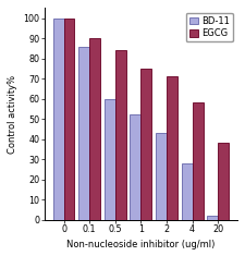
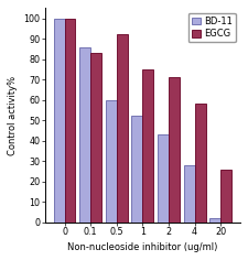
EGCG/0.1: 90 -> 83
EGCG/0.5: 84 -> 92
EGCG/20: 38 -> 26
